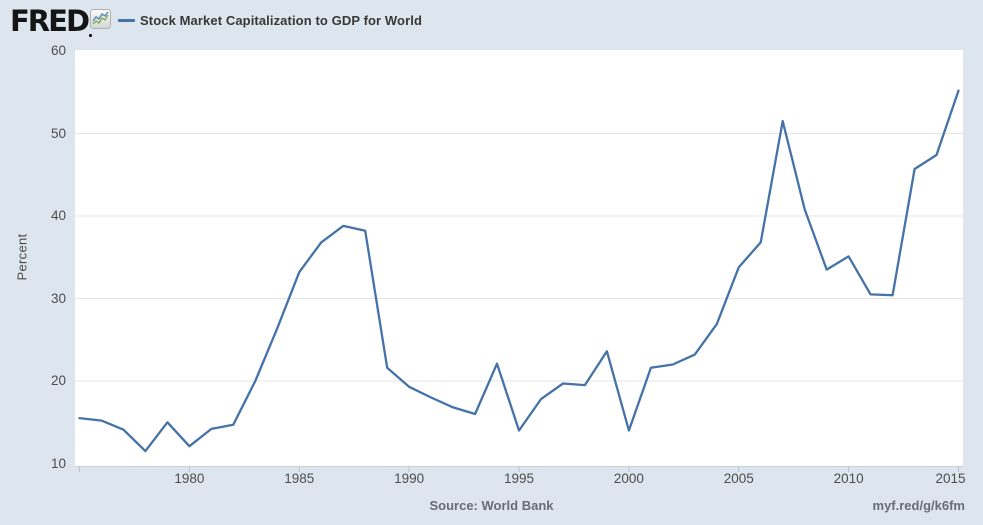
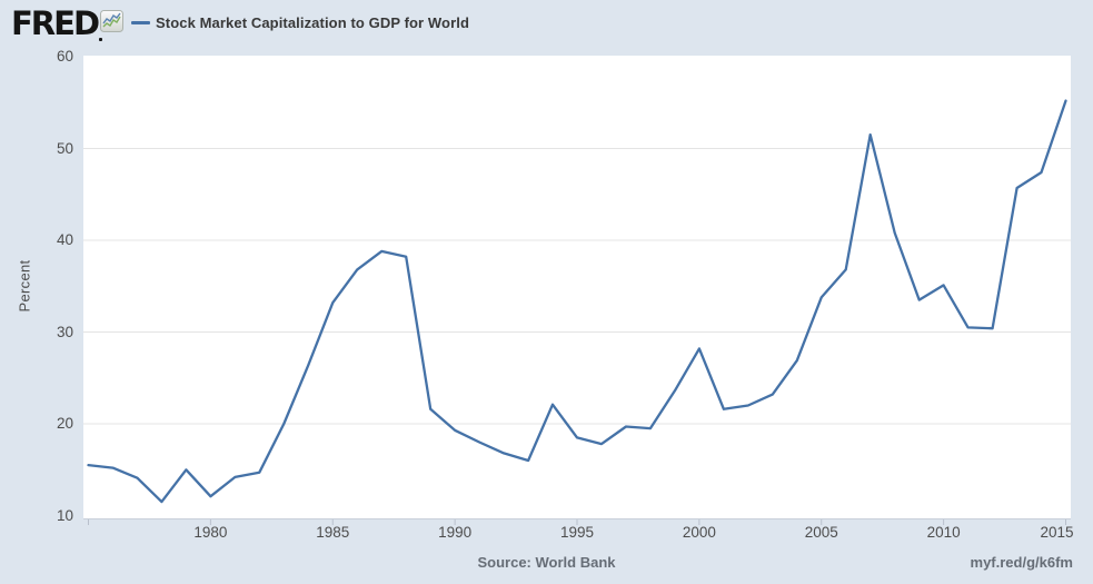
1995: 14 -> 18
2000: 14 -> 28
